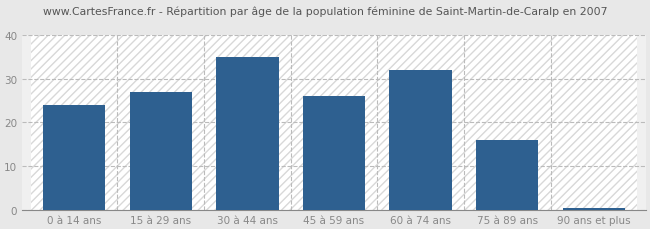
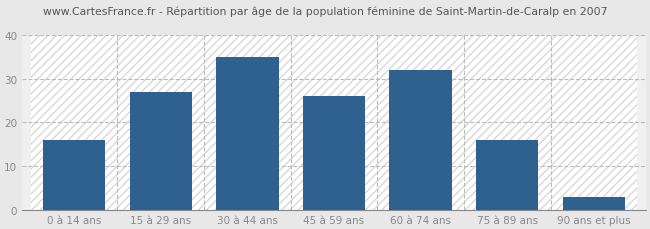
0 à 14 ans: 24.0 -> 16.0
90 ans et plus: 0.5 -> 3.0
